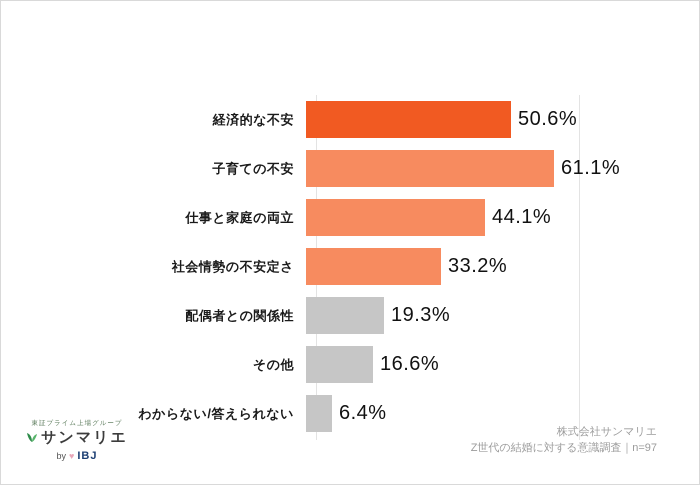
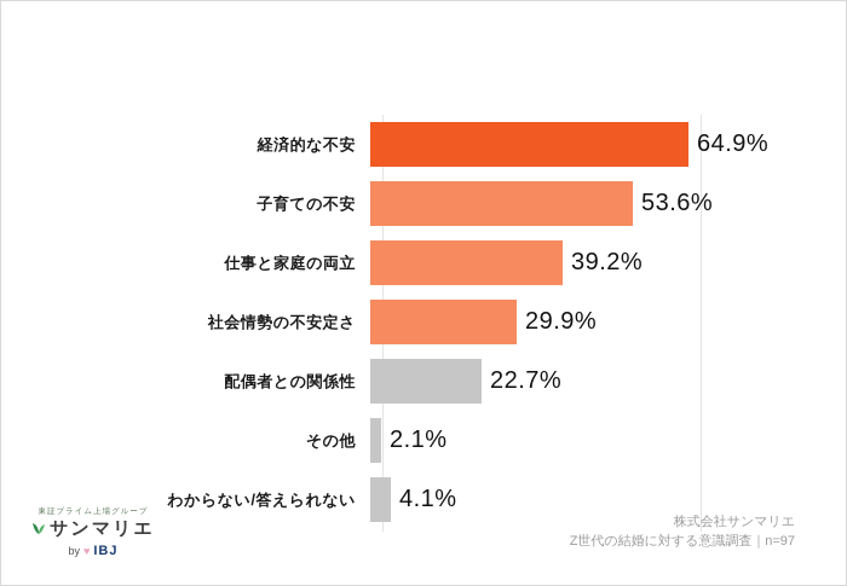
経済的な不安: 50.6% -> 64.9%
子育ての不安: 61.1% -> 53.6%
仕事と家庭の両立: 44.1% -> 39.2%
社会情勢の不安定さ: 33.2% -> 29.9%
配偶者との関係性: 19.3% -> 22.7%
その他: 16.6% -> 2.1%
わからない/答えられない: 6.4% -> 4.1%
